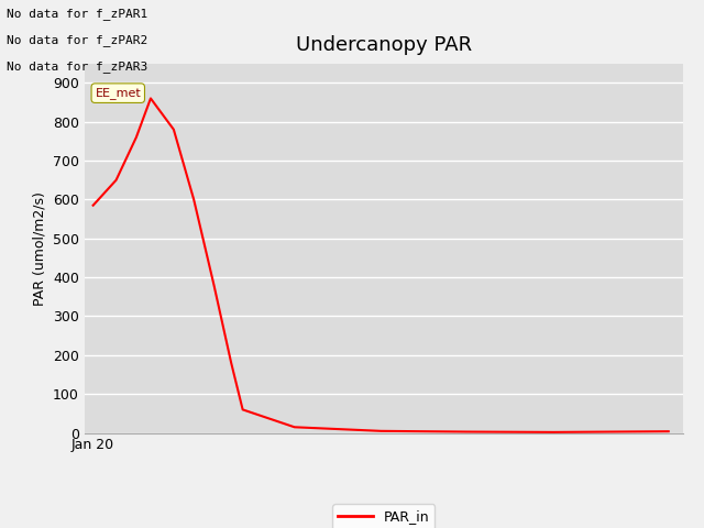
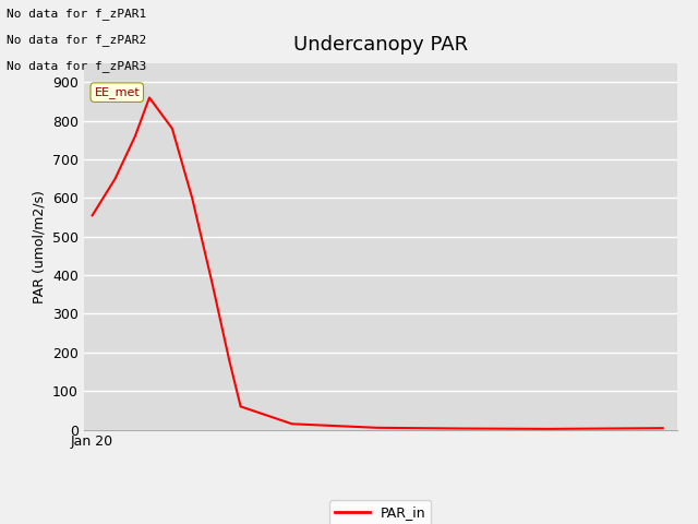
Jan 20: 585 -> 555
